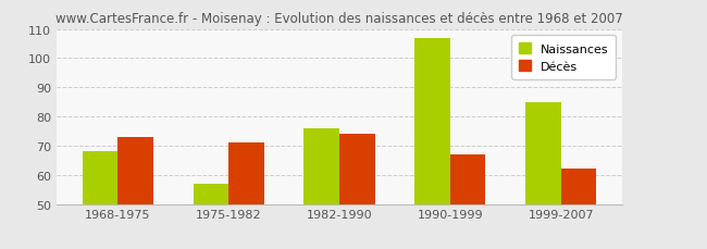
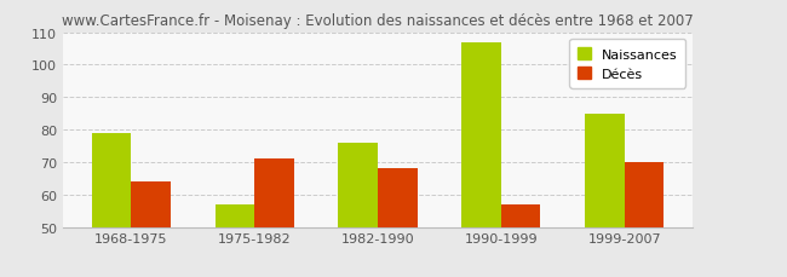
Naissances/1968-1975: 68 -> 79
Décès/1968-1975: 73 -> 64
Décès/1982-1990: 74 -> 68
Décès/1990-1999: 67 -> 57
Décès/1999-2007: 62 -> 70
